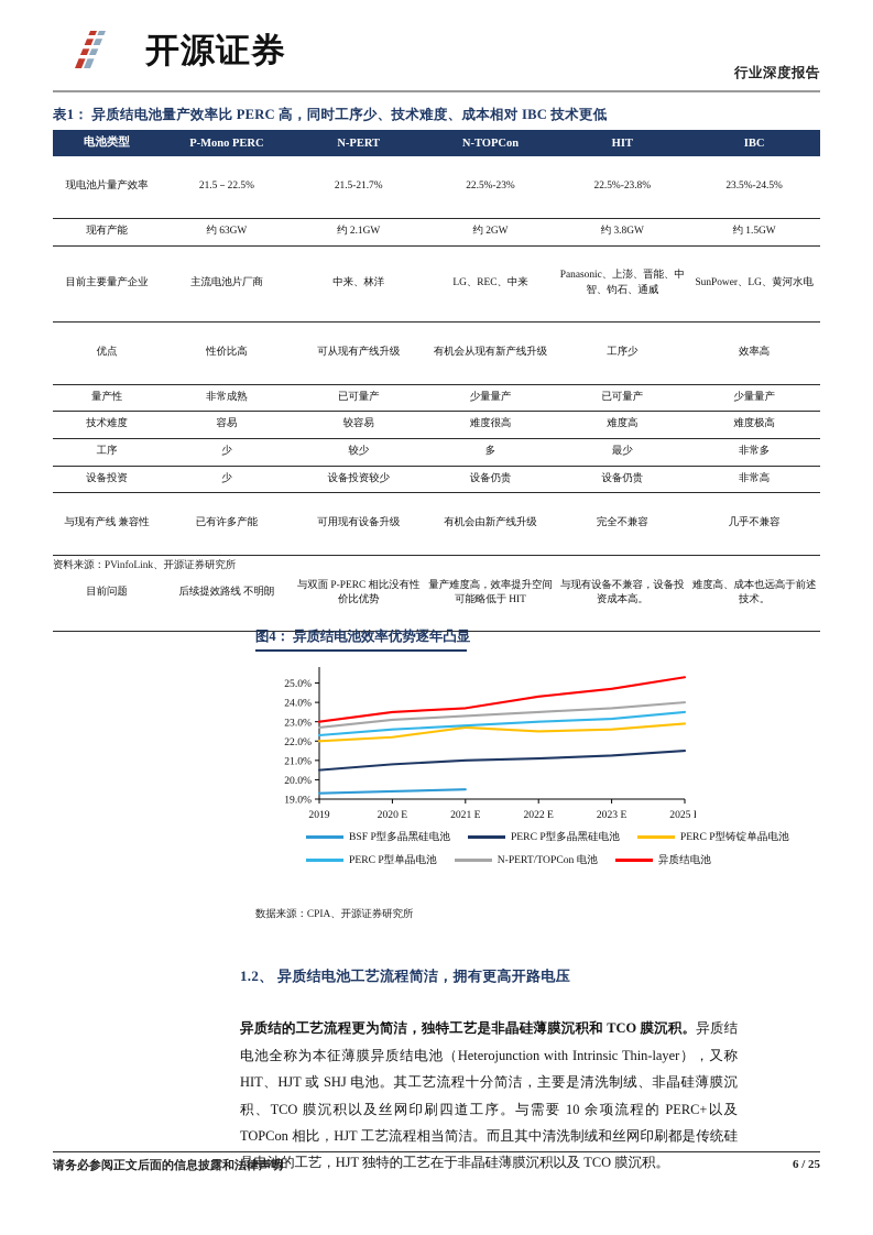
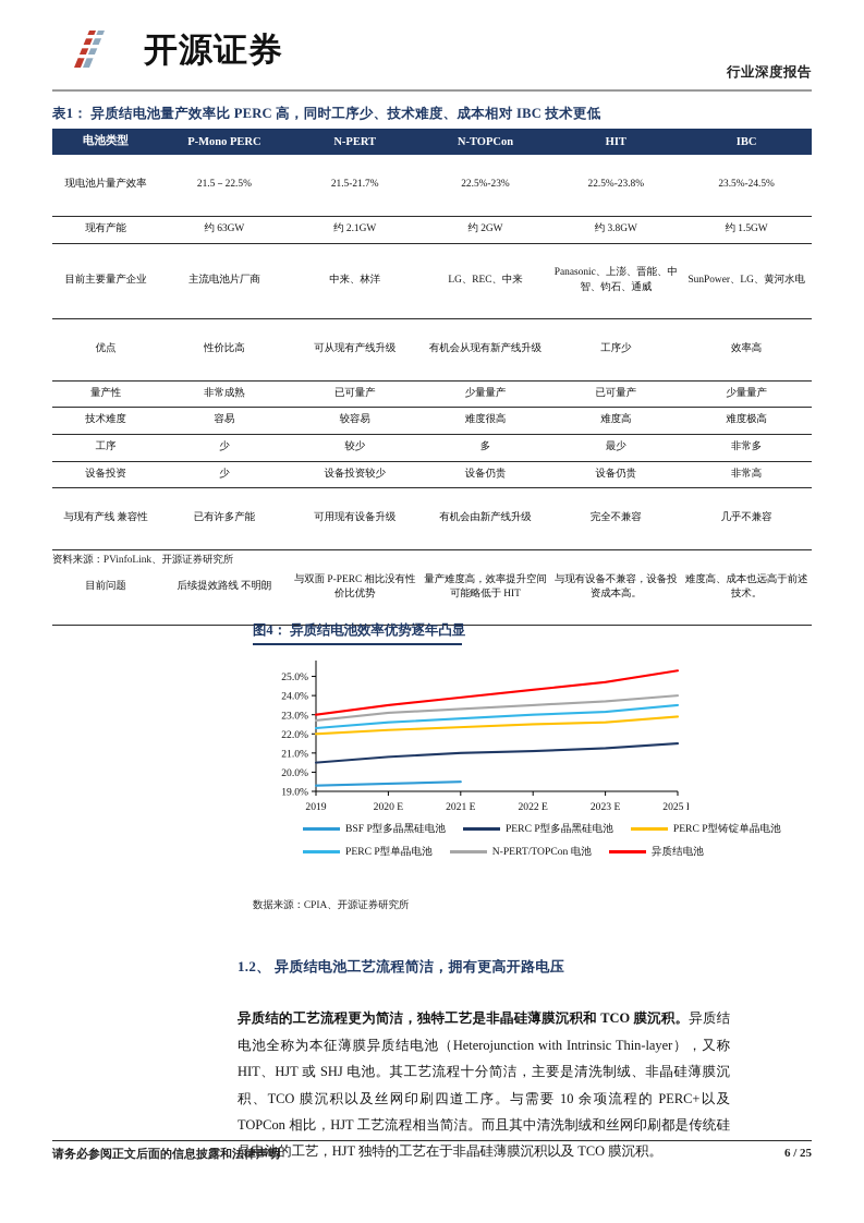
PERC P型铸锭单晶电池/2021 E: 22.7% -> 22.4%
异质结电池/2021 E: 23.7% -> 23.9%
